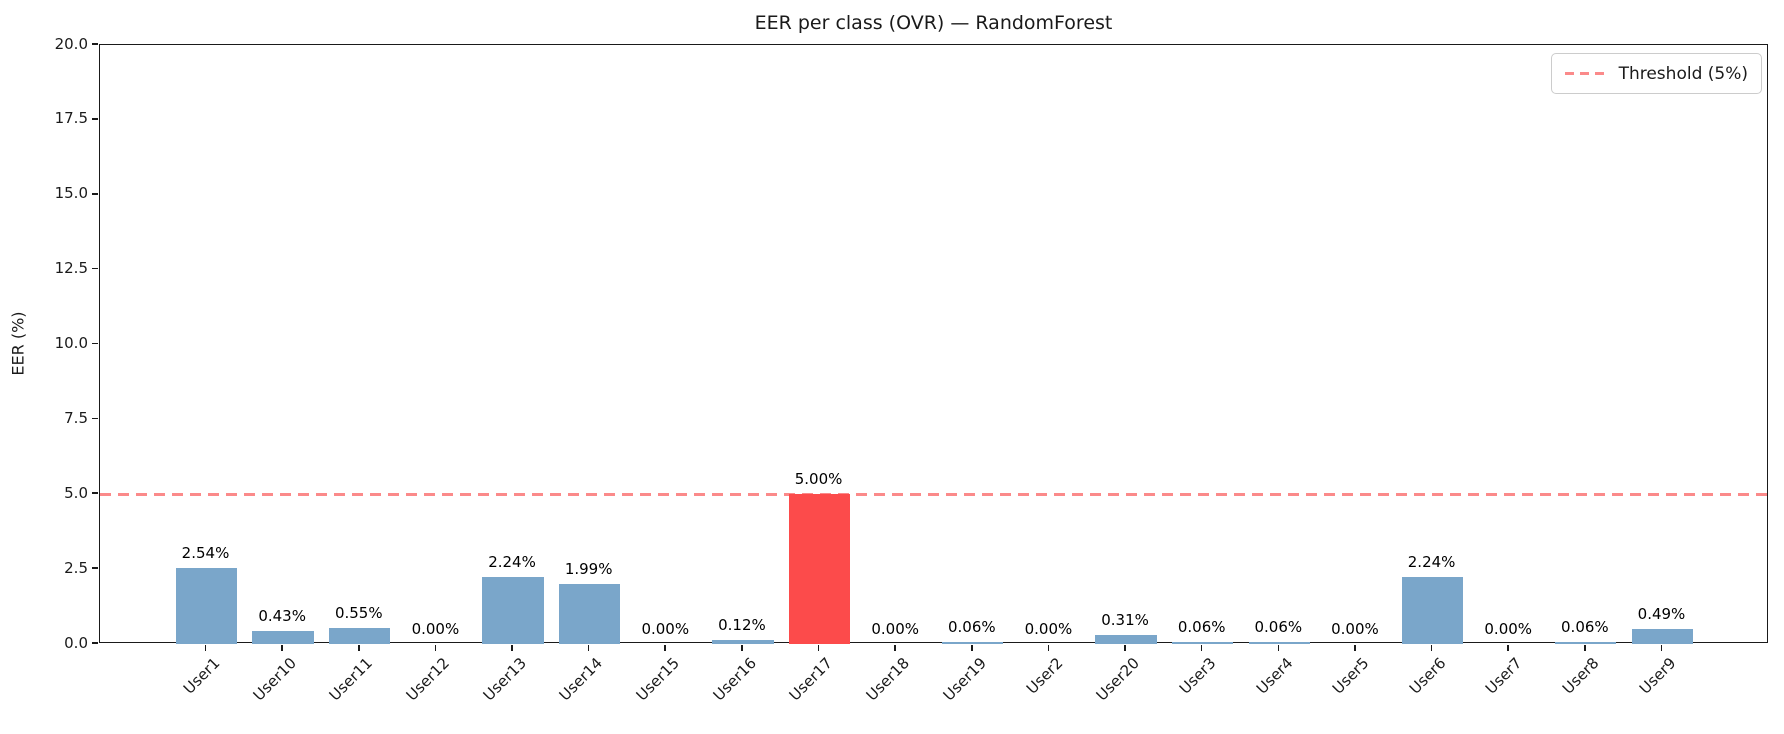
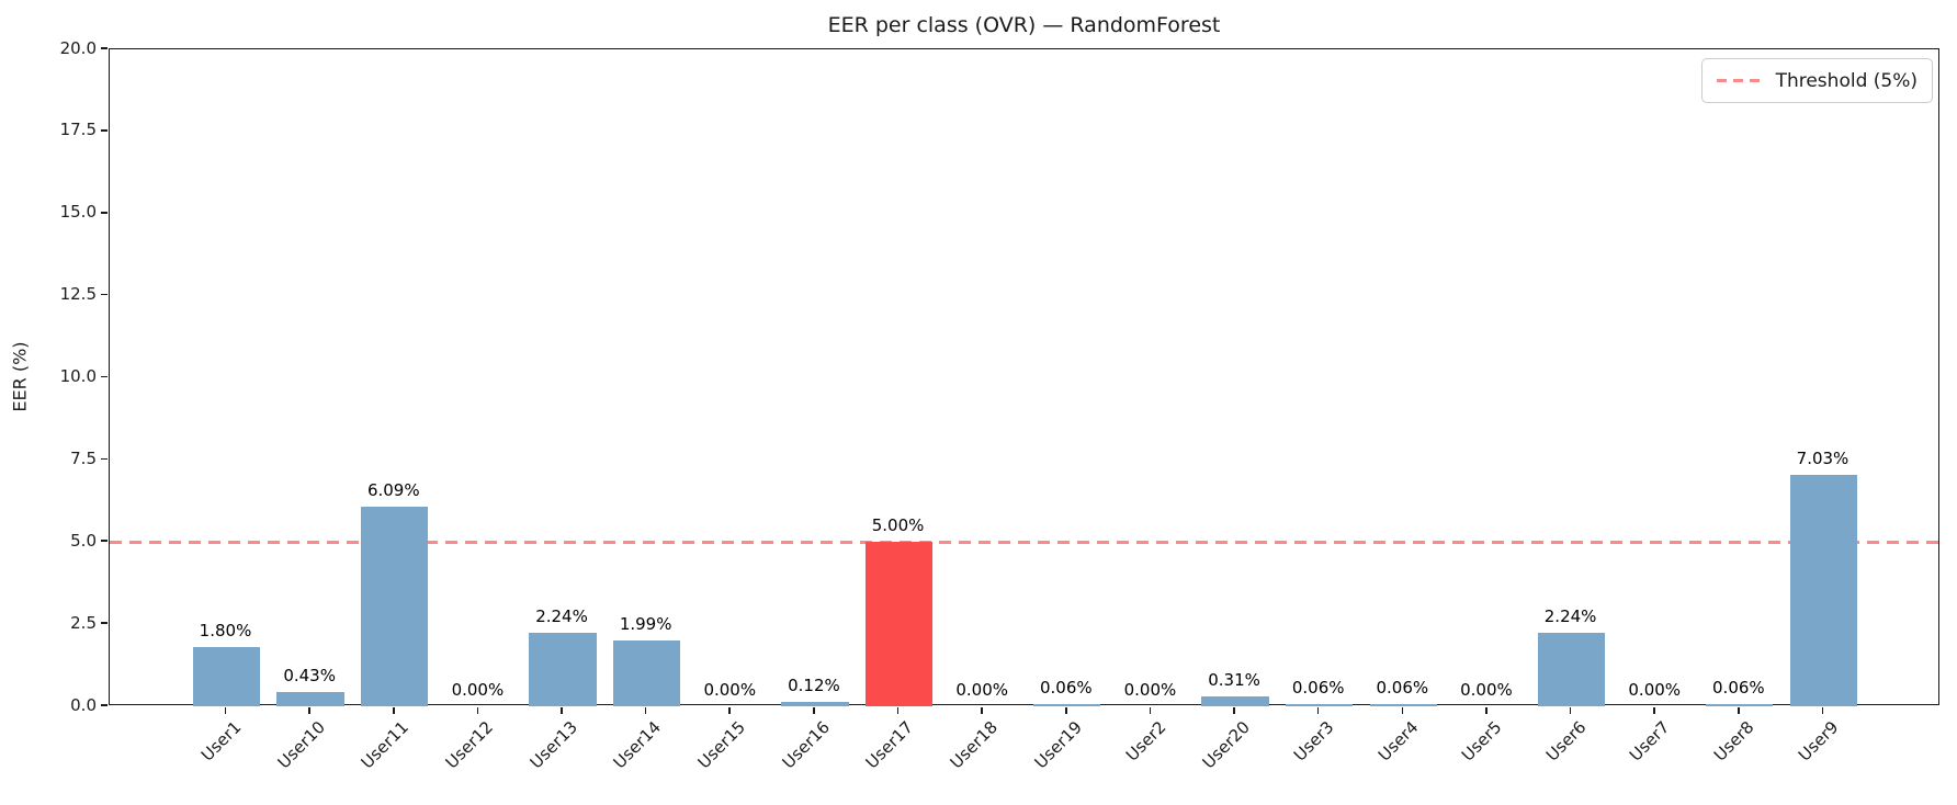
User1: 2.54% -> 1.80%
User11: 0.55% -> 6.09%
User9: 0.49% -> 7.03%
